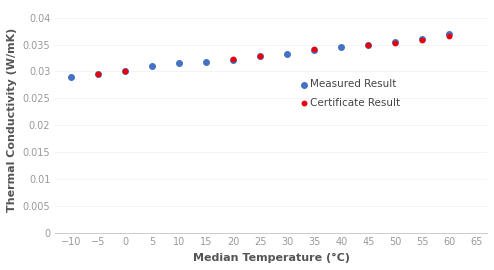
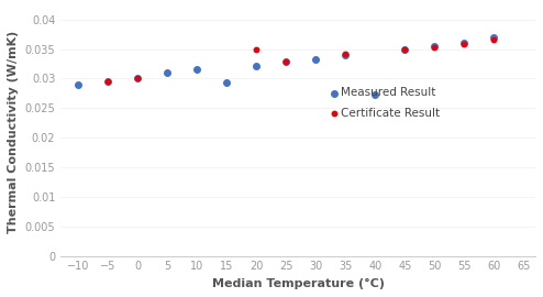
Measured Result/15: 0.0318 -> 0.0294
Certificate Result/20: 0.0323 -> 0.0350
Measured Result/40: 0.0345 -> 0.0272
